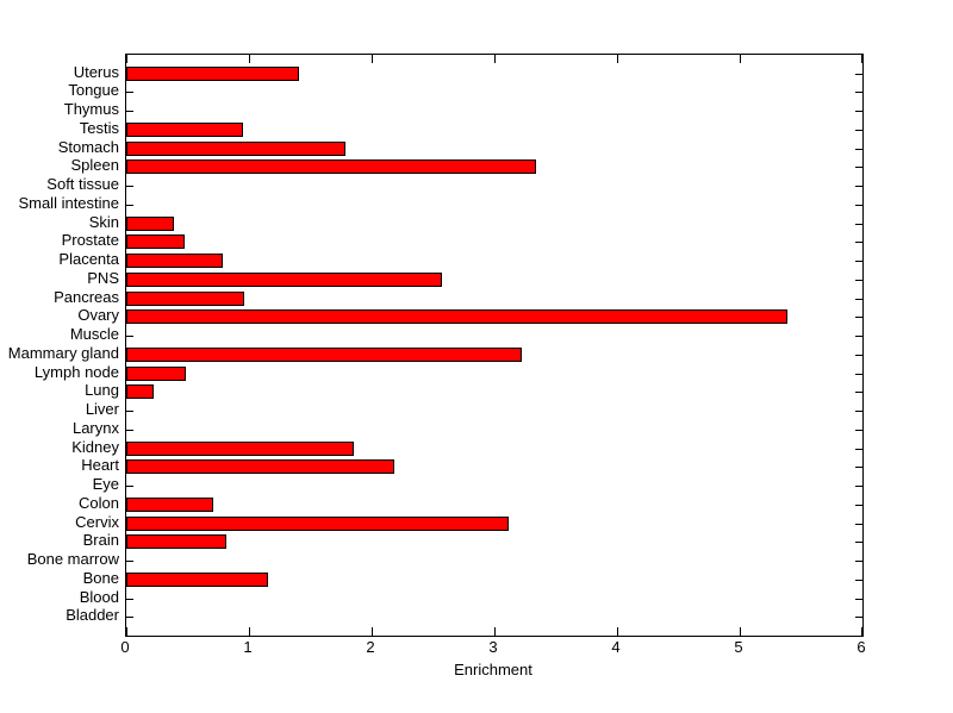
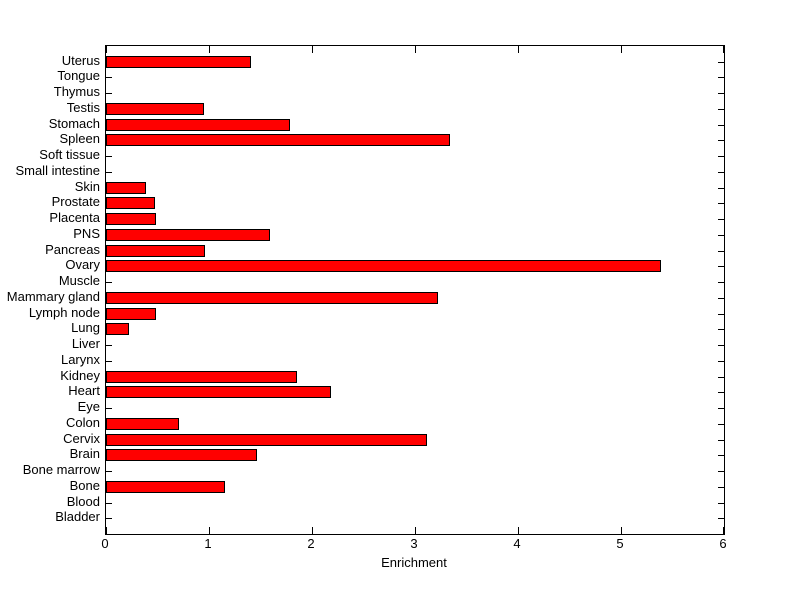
Placenta: 0.79 -> 0.49
PNS: 2.57 -> 1.59
Brain: 0.82 -> 1.47
